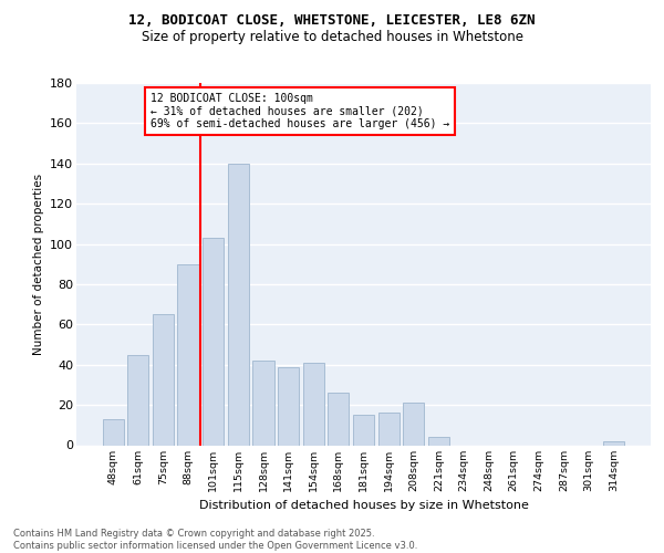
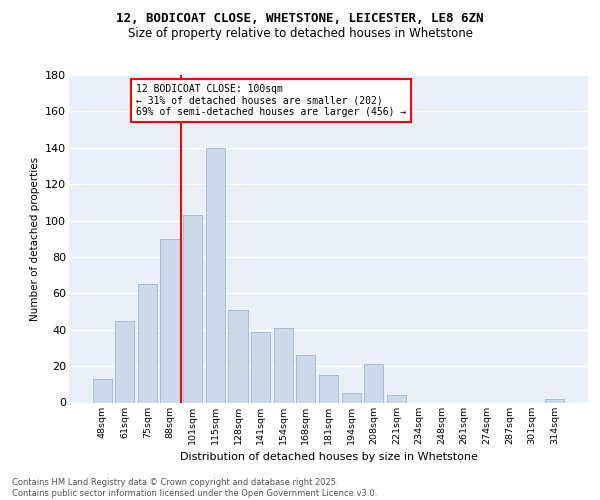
128sqm: 42 -> 51
194sqm: 16 -> 5
